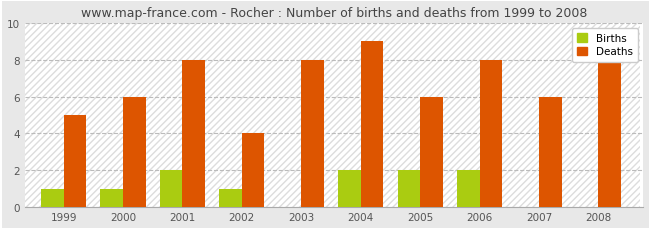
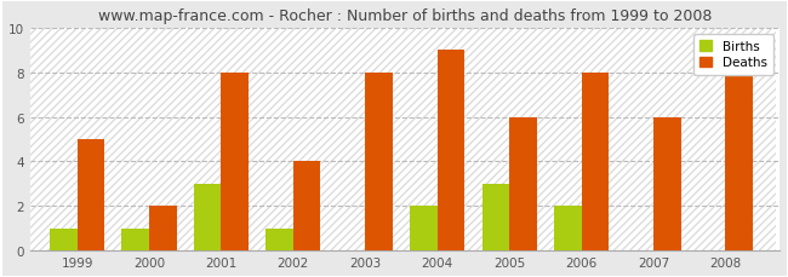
Deaths/2000: 6 -> 2
Births/2001: 2 -> 3
Births/2005: 2 -> 3
